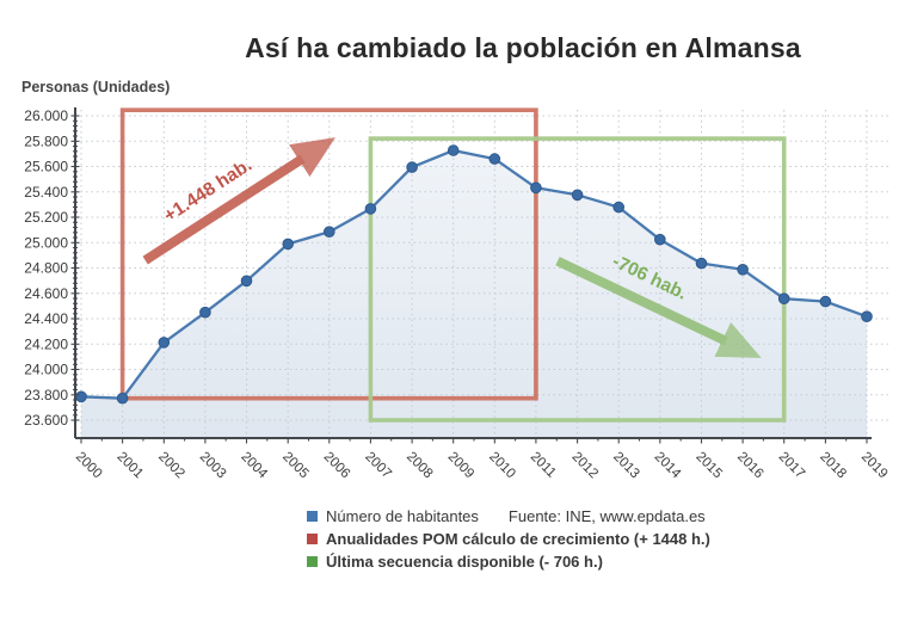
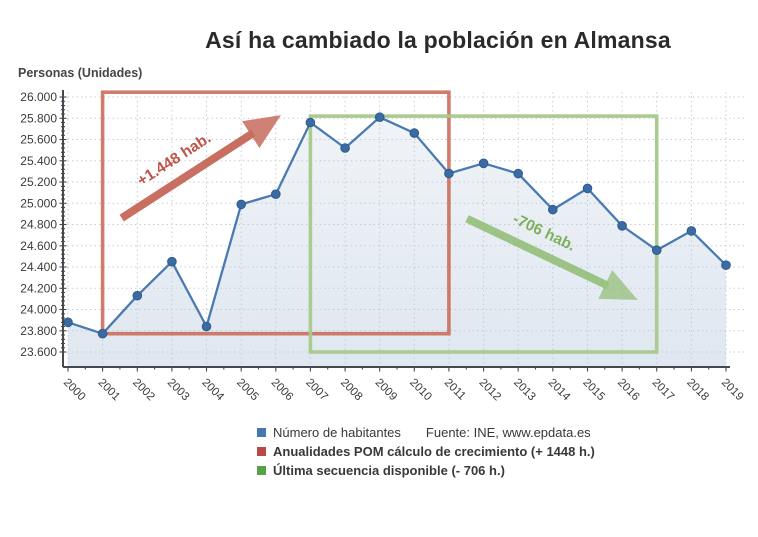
2000: 23780 -> 23880
2002: 24210 -> 24130
2004: 24700 -> 23840
2007: 25270 -> 25760
2008: 25590 -> 25520
2009: 25730 -> 25810
2011: 25430 -> 25280
2014: 25020 -> 24940
2015: 24840 -> 25140
2018: 24540 -> 24740
